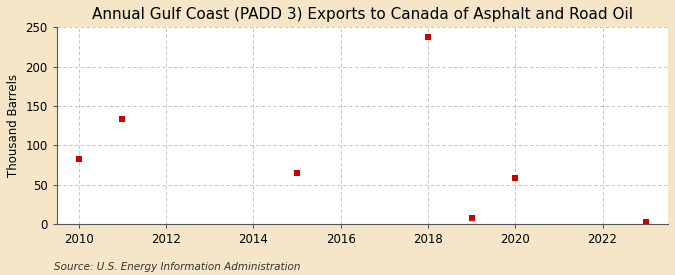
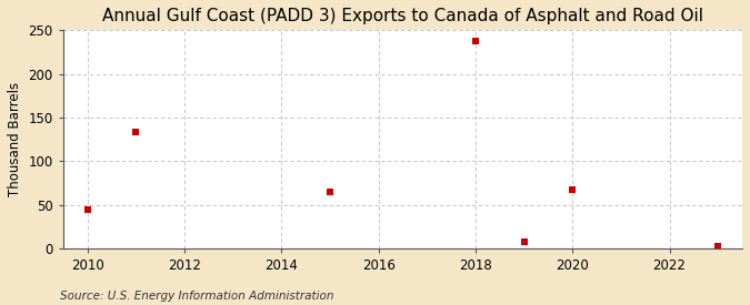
2010: 82 -> 45
2020: 58 -> 67
